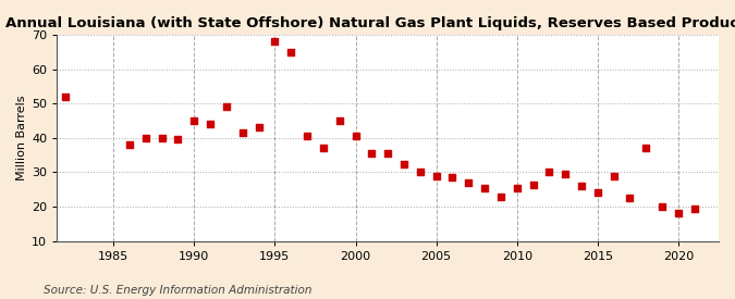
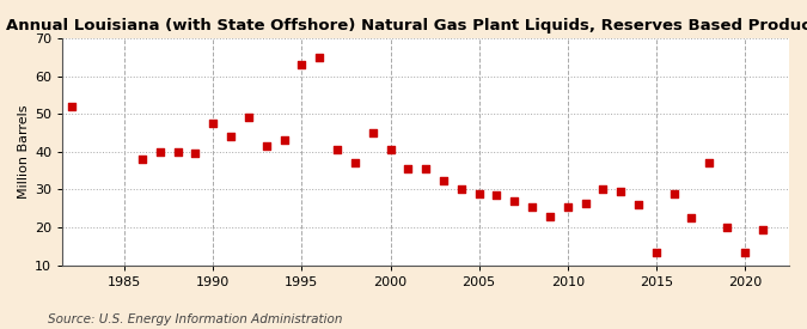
1990: 45.0 -> 47.5
1995: 68.0 -> 63.0
2015: 24.0 -> 13.5
2020: 18.0 -> 13.5
